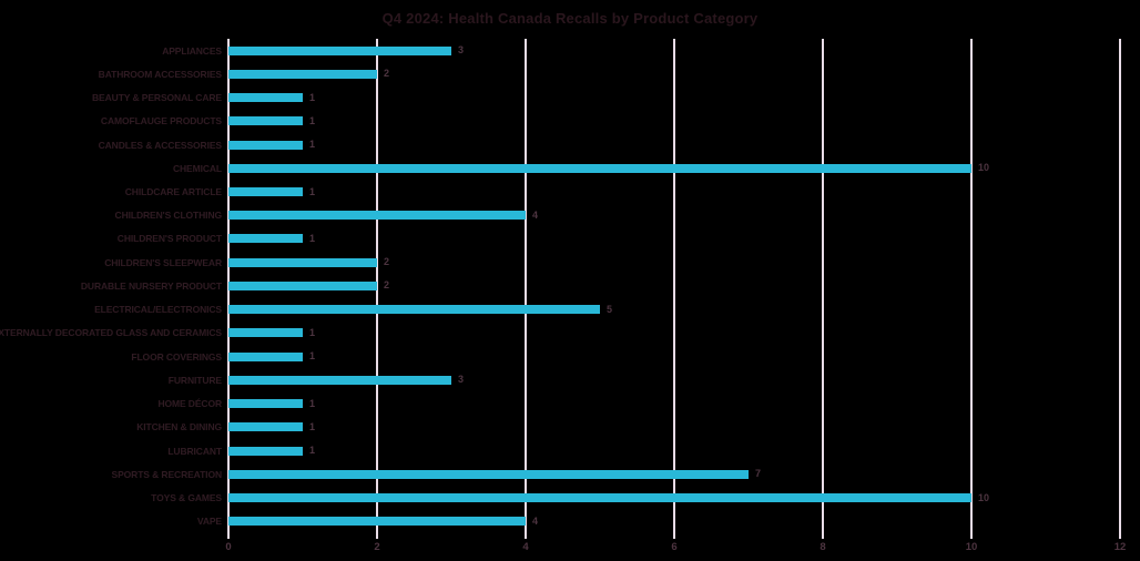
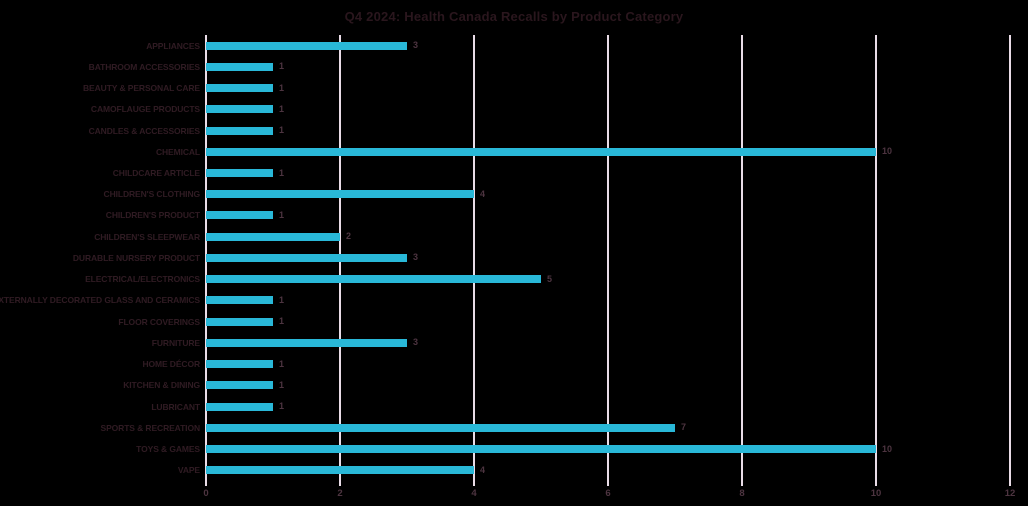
BATHROOM ACCESSORIES: 2 -> 1
DURABLE NURSERY PRODUCT: 2 -> 3
